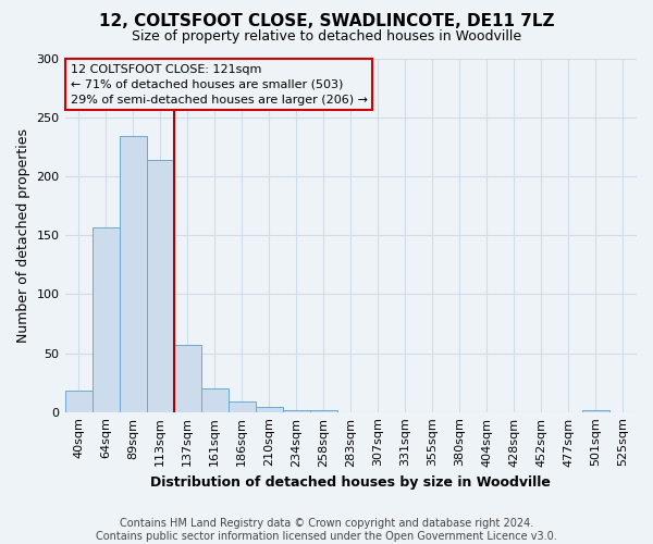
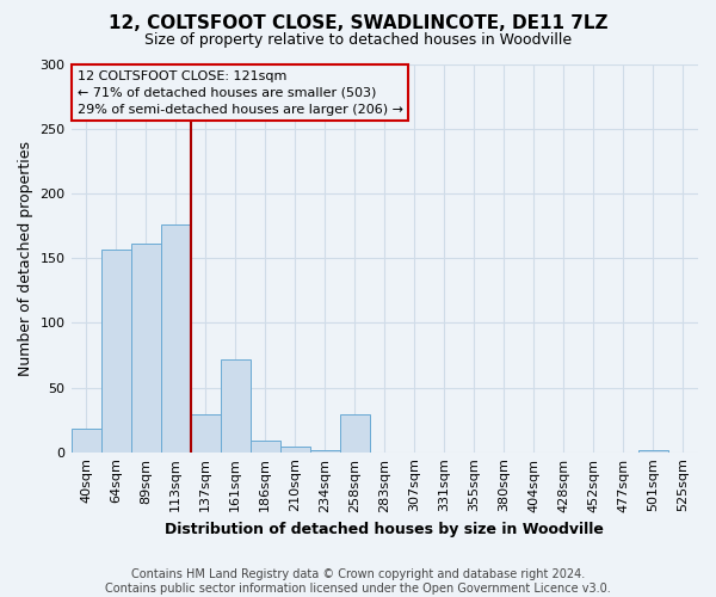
89sqm: 234 -> 161
113sqm: 214 -> 176
137sqm: 57 -> 29
161sqm: 20 -> 72
258sqm: 2 -> 29
